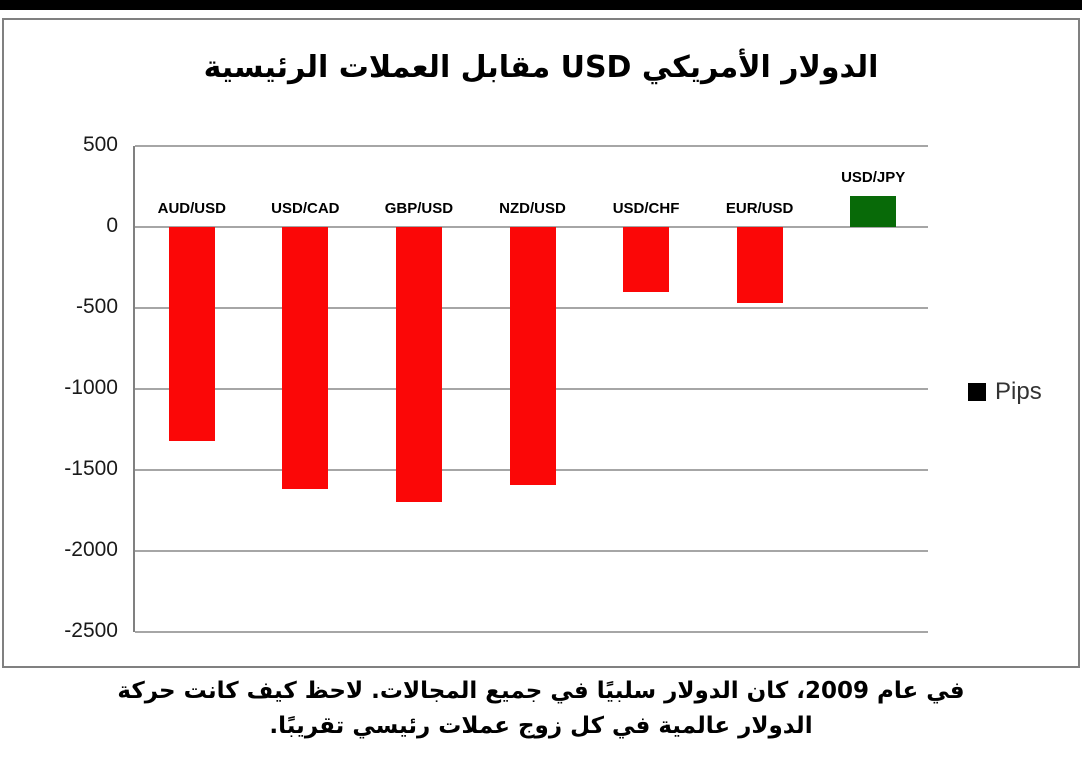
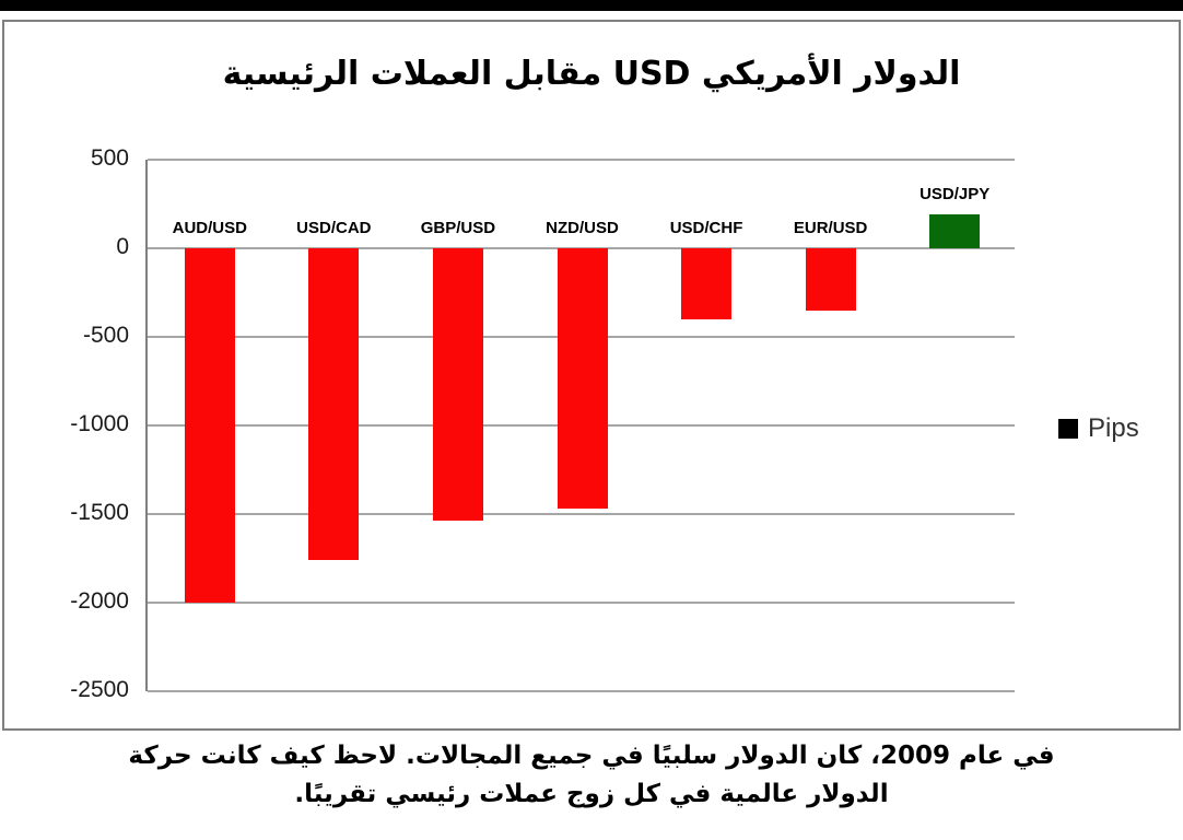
AUD/USD: -1320 -> -2000
USD/CAD: -1620 -> -1760
GBP/USD: -1700 -> -1540
NZD/USD: -1590 -> -1470
EUR/USD: -470 -> -350
